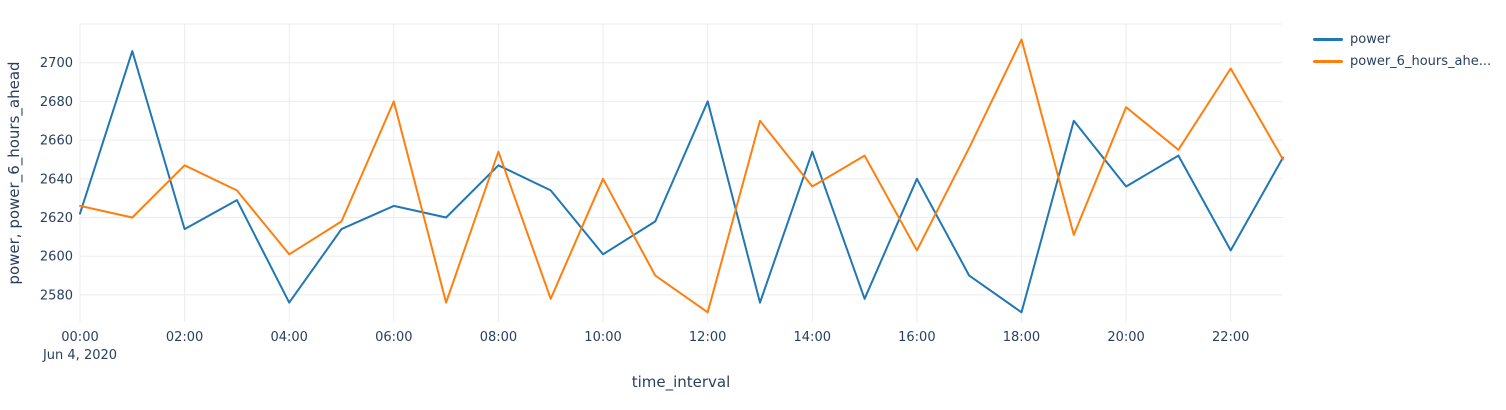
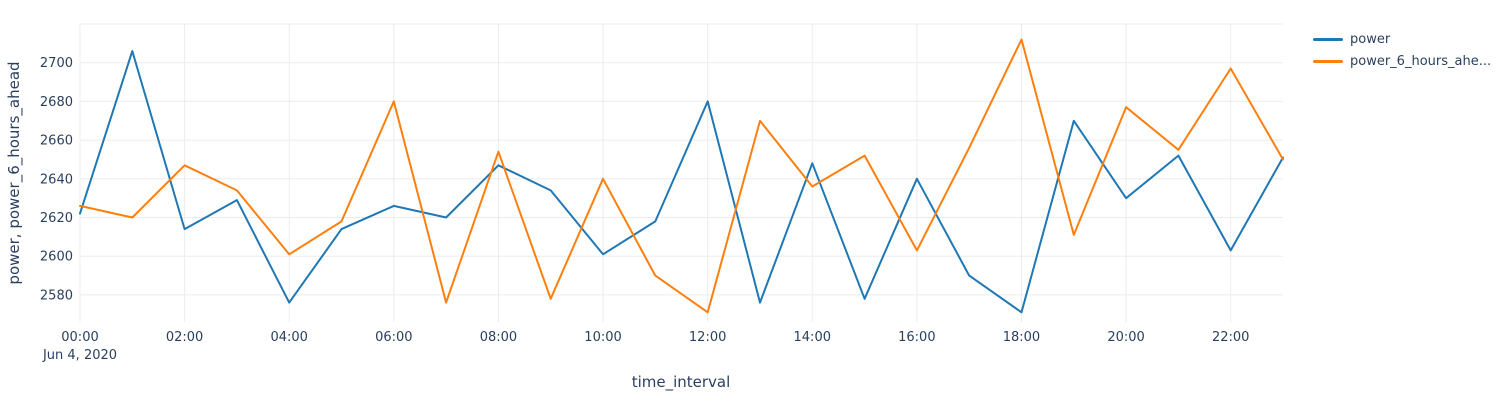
power/14:00: 2654 -> 2648
power/20:00: 2636 -> 2630
